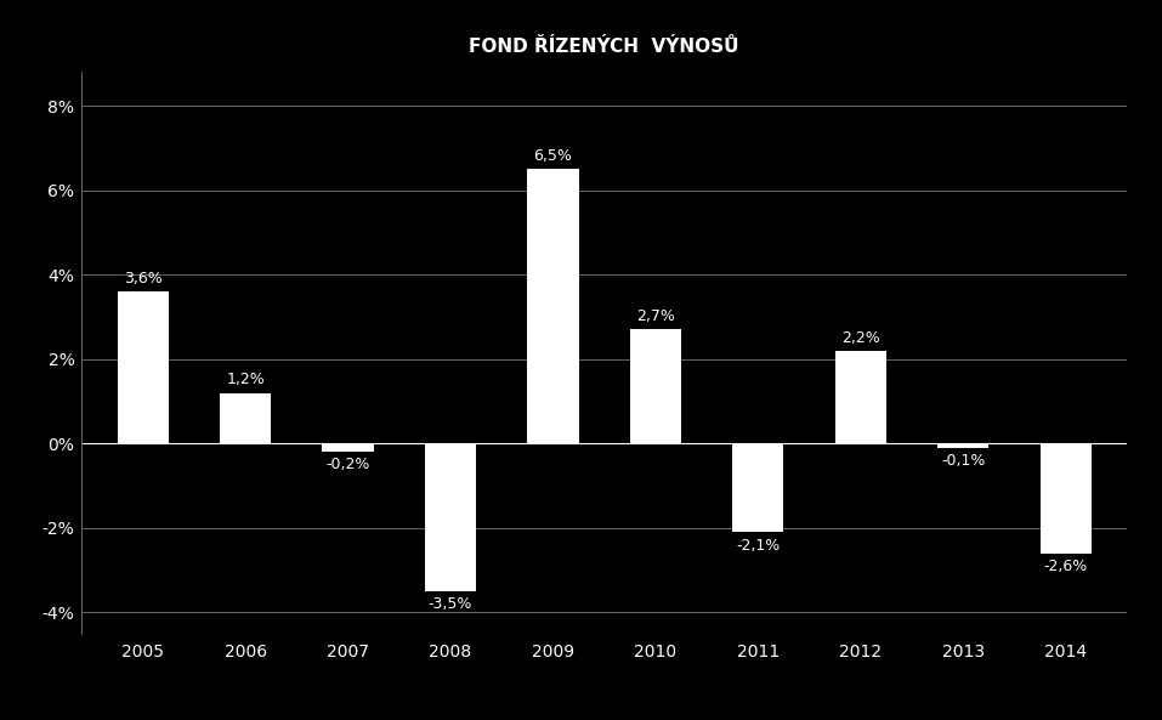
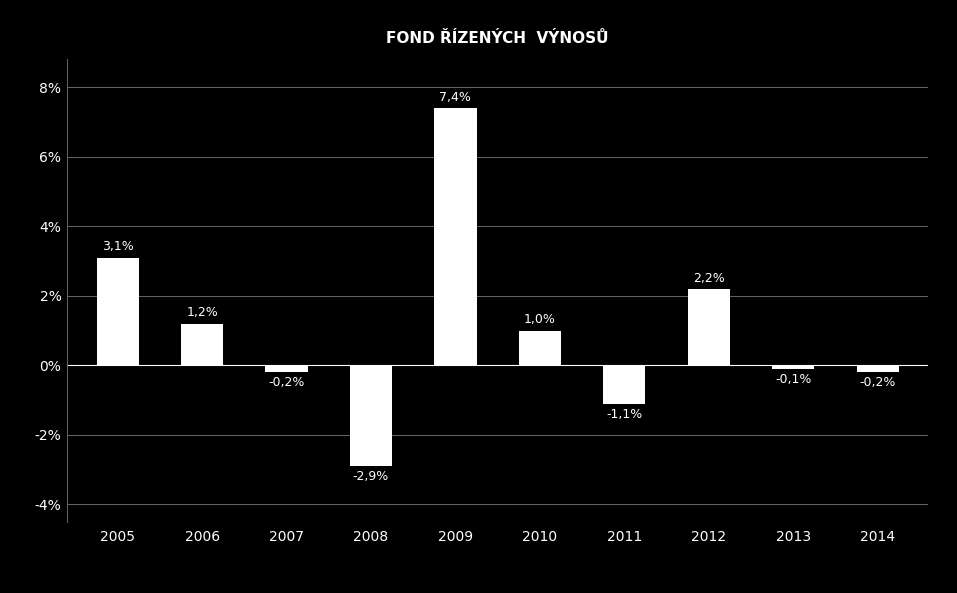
2005: 3,6% -> 3,1%
2008: -3,5% -> -2,9%
2009: 6,5% -> 7,4%
2010: 2,7% -> 1,0%
2011: -2,1% -> -1,1%
2014: -2,6% -> -0,2%
